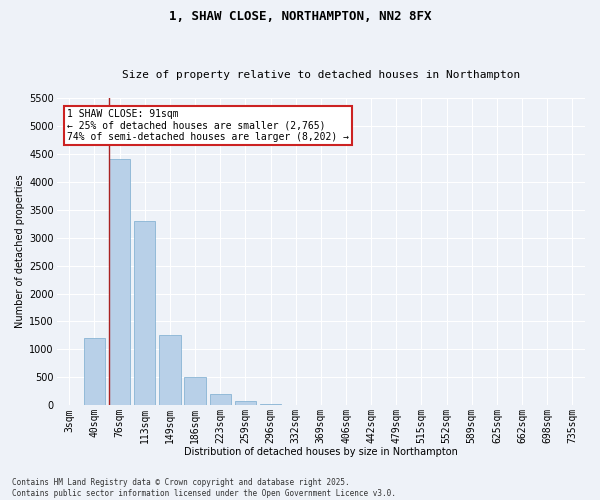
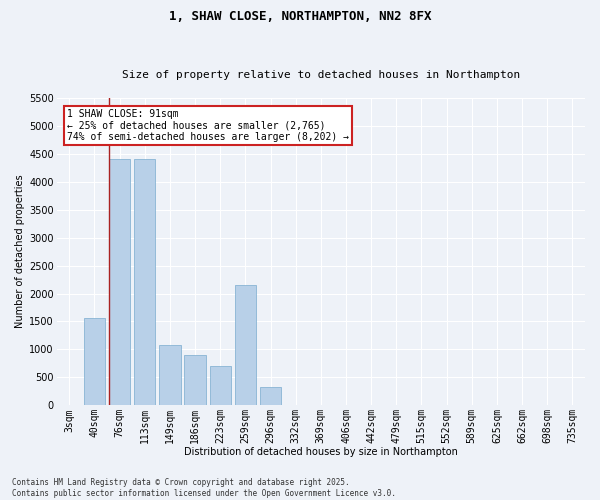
40sqm: 1200 -> 1560
113sqm: 3300 -> 4400
149sqm: 1250 -> 1080
186sqm: 500 -> 900
223sqm: 200 -> 700
259sqm: 80 -> 2160
296sqm: 30 -> 320
